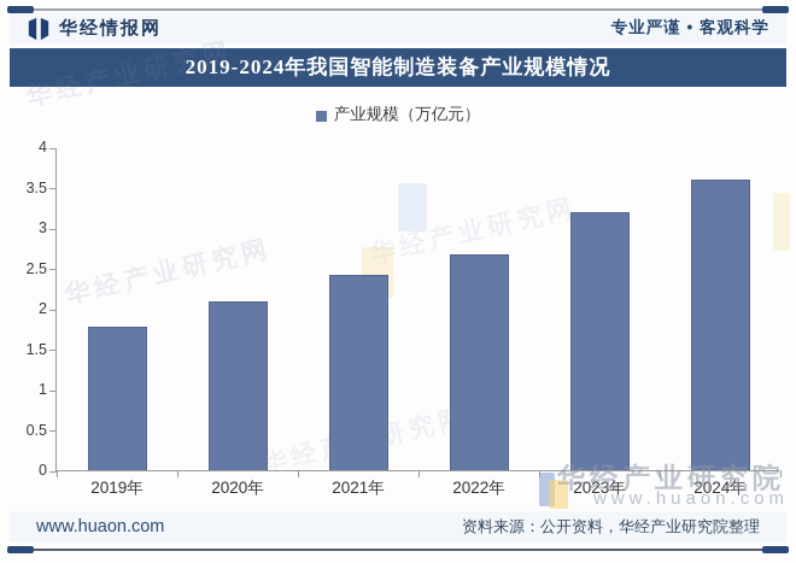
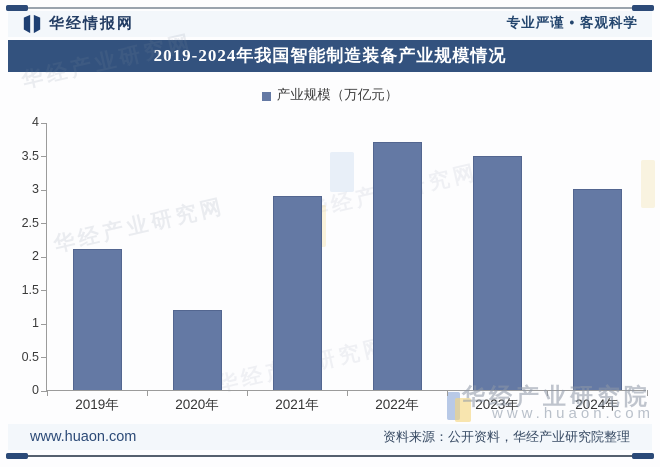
2019年: 1.8 -> 2.1
2020年: 2.1 -> 1.2
2021年: 2.4 -> 2.9
2022年: 2.7 -> 3.7
2023年: 3.2 -> 3.5
2024年: 3.6 -> 3.0
